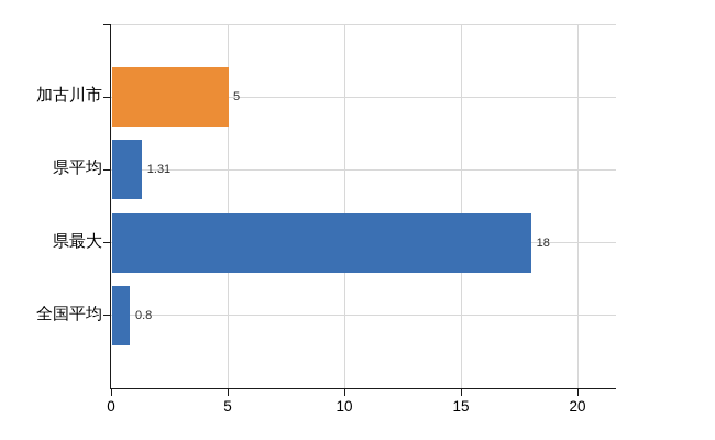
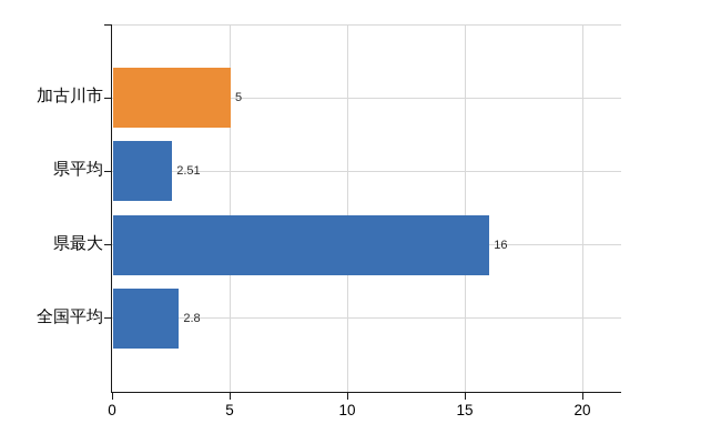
県平均: 1.31 -> 2.51
県最大: 18 -> 16
全国平均: 0.8 -> 2.8
